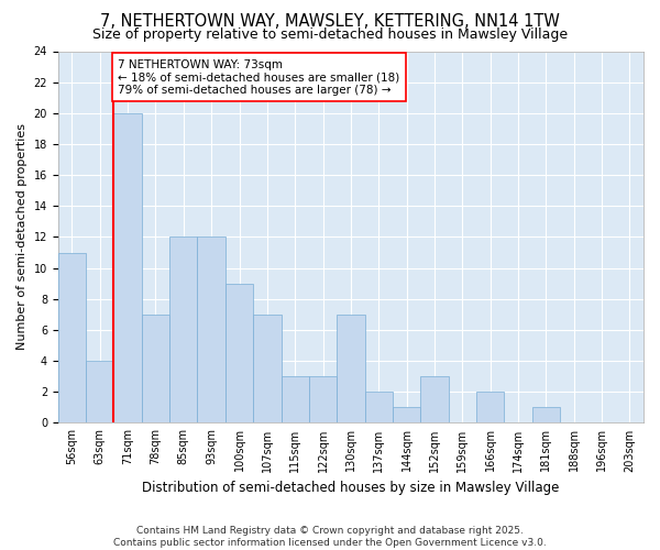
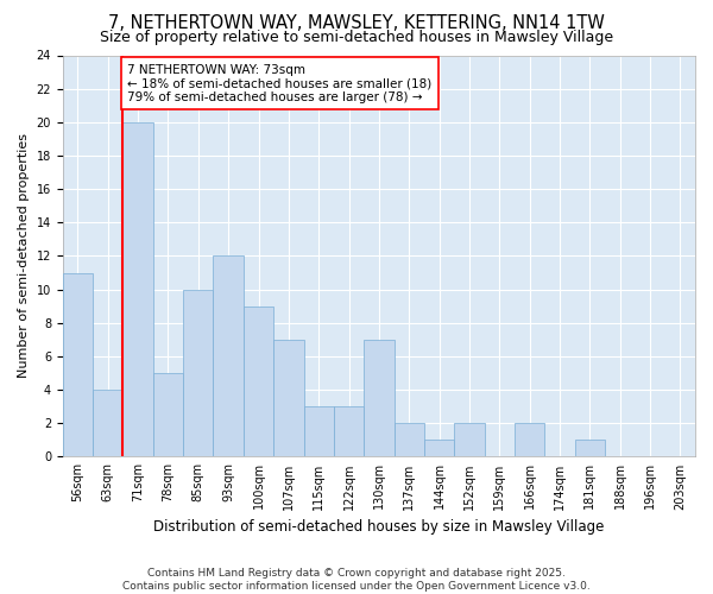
78sqm: 7 -> 5
85sqm: 12 -> 10
152sqm: 3 -> 2
